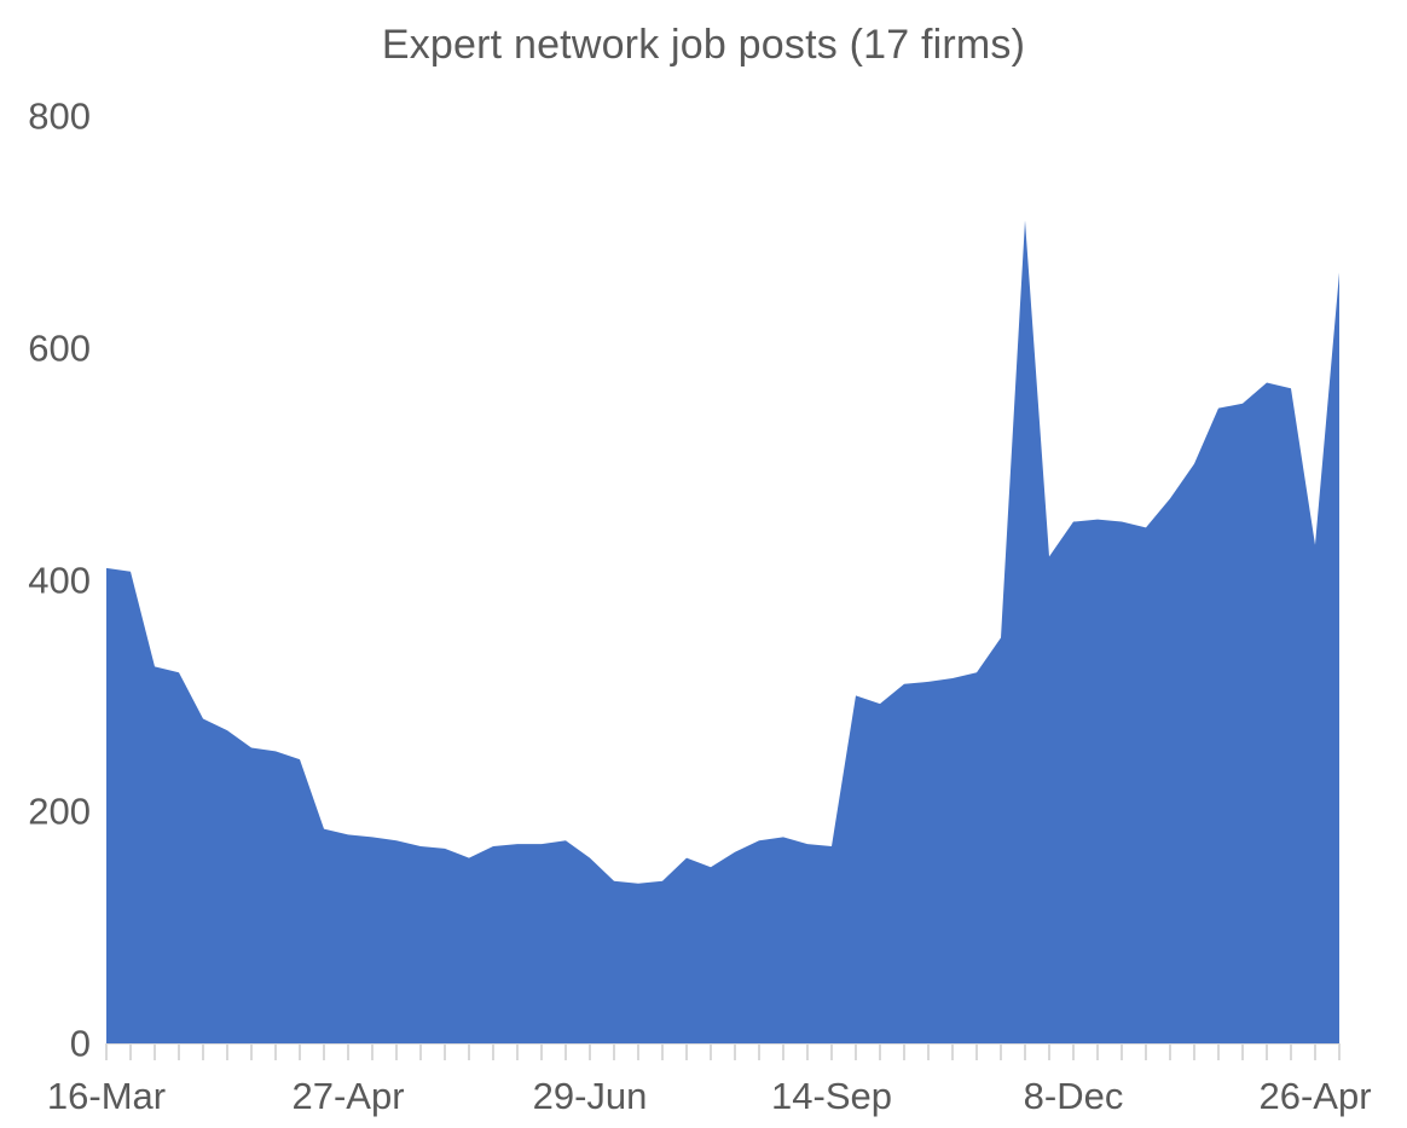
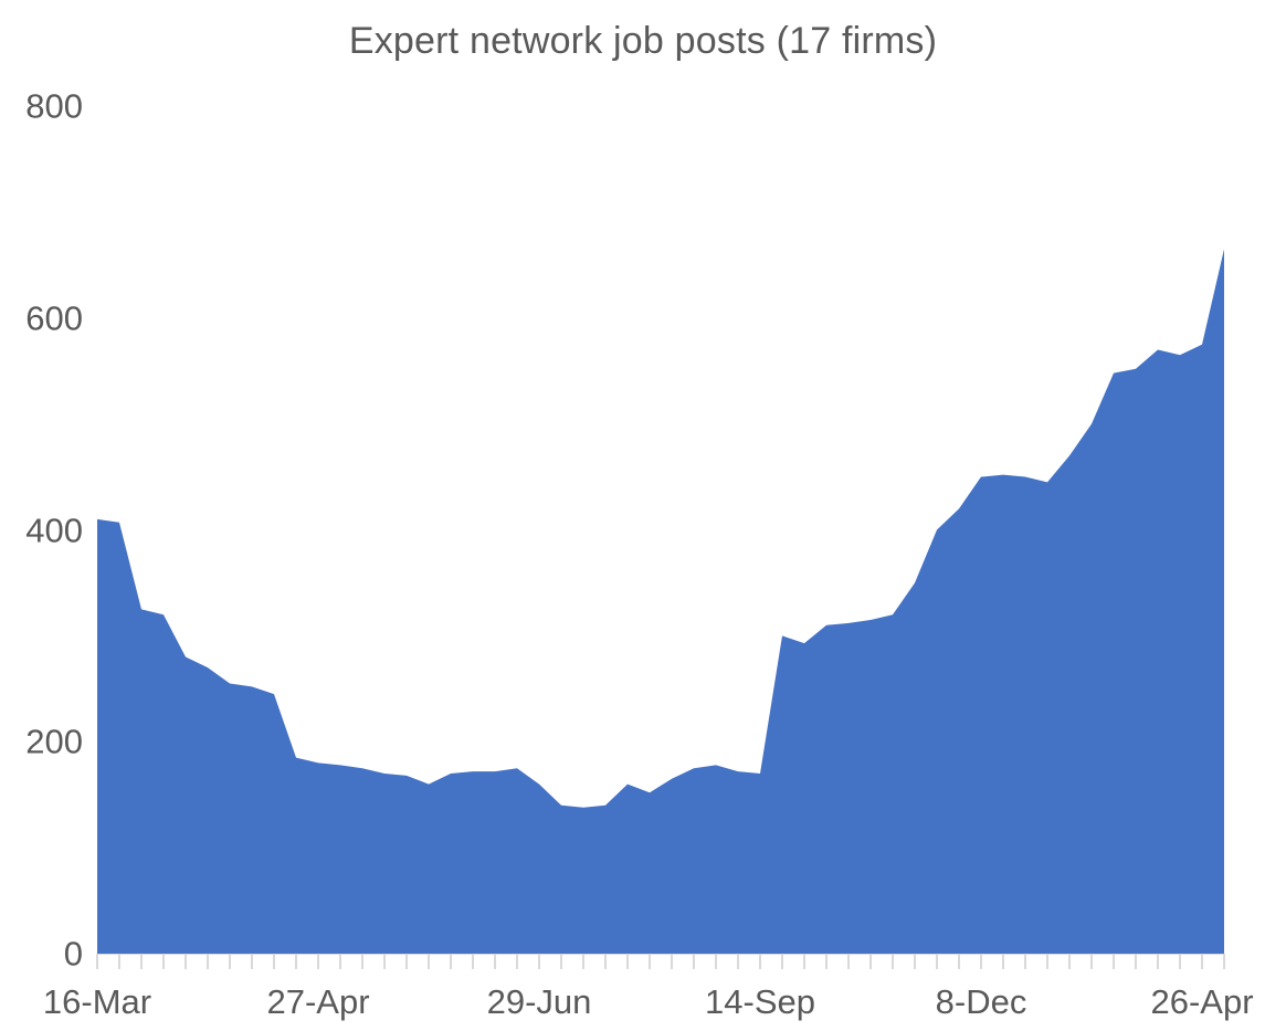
8-Dec: 710 -> 400
26-Apr: 430 -> 580
